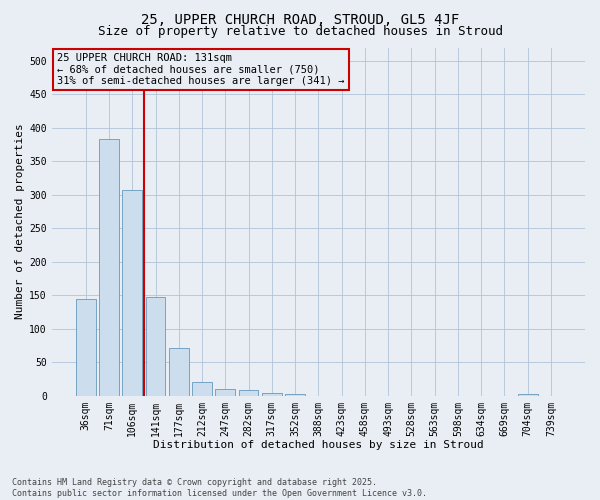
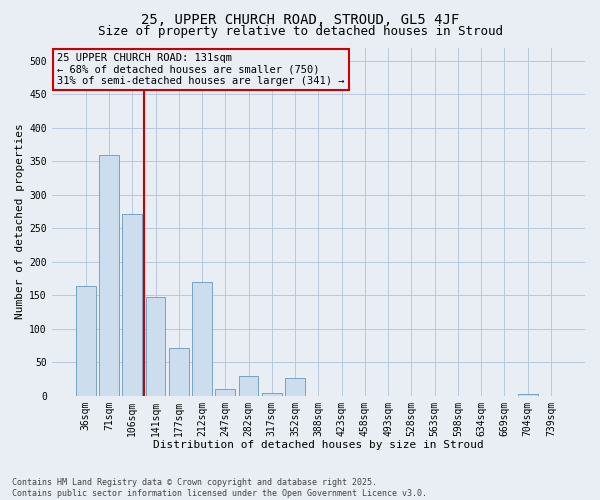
36sqm: 144 -> 164
71sqm: 383 -> 360
106sqm: 307 -> 272
212sqm: 20 -> 170
282sqm: 8 -> 30
352sqm: 2 -> 26
